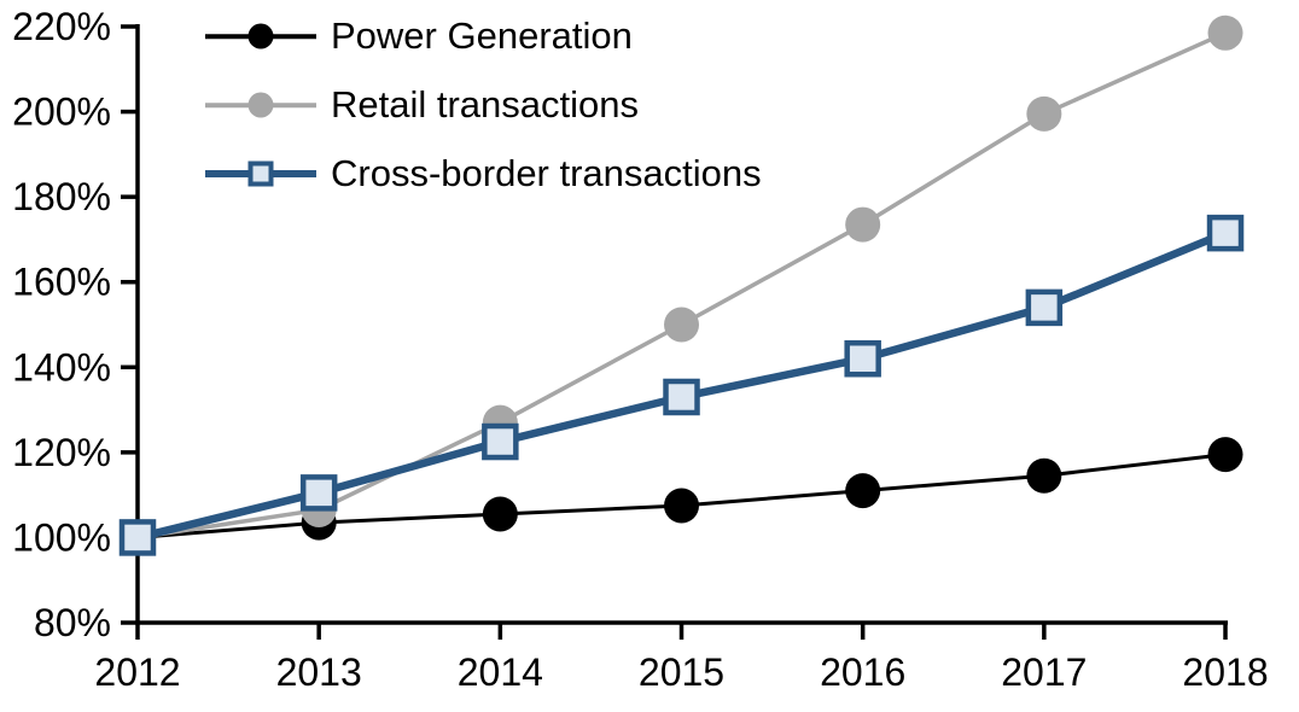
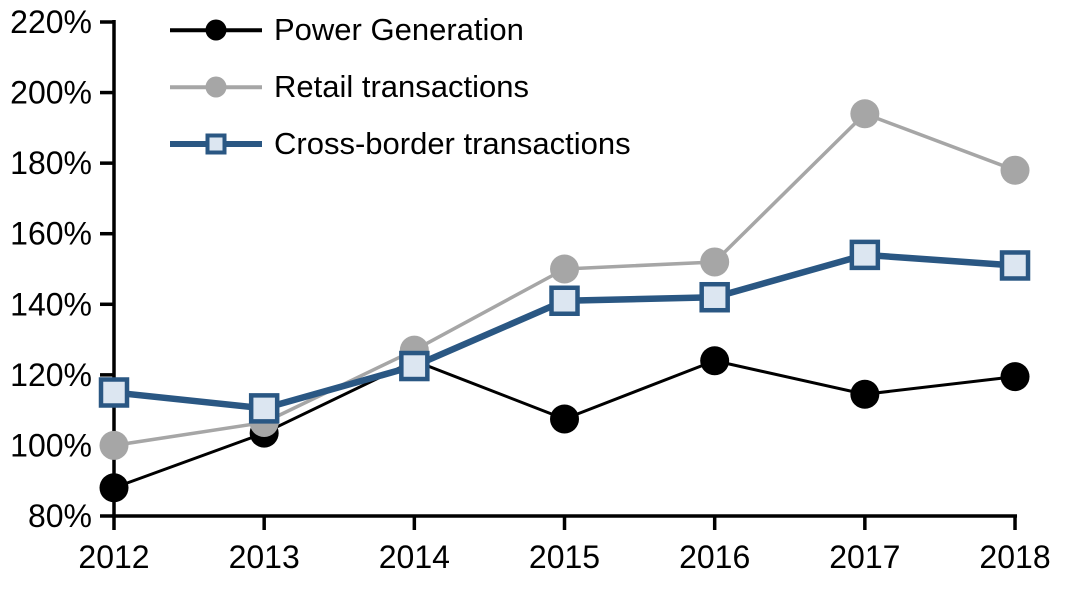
Power Generation/2012: 100% -> 88%
Cross-border transactions/2012: 100% -> 115%
Power Generation/2014: 106% -> 124%
Cross-border transactions/2015: 133% -> 141%
Power Generation/2016: 111% -> 124%
Retail transactions/2016: 174% -> 152%
Retail transactions/2017: 200% -> 194%
Retail transactions/2018: 218% -> 178%
Cross-border transactions/2018: 172% -> 151%
